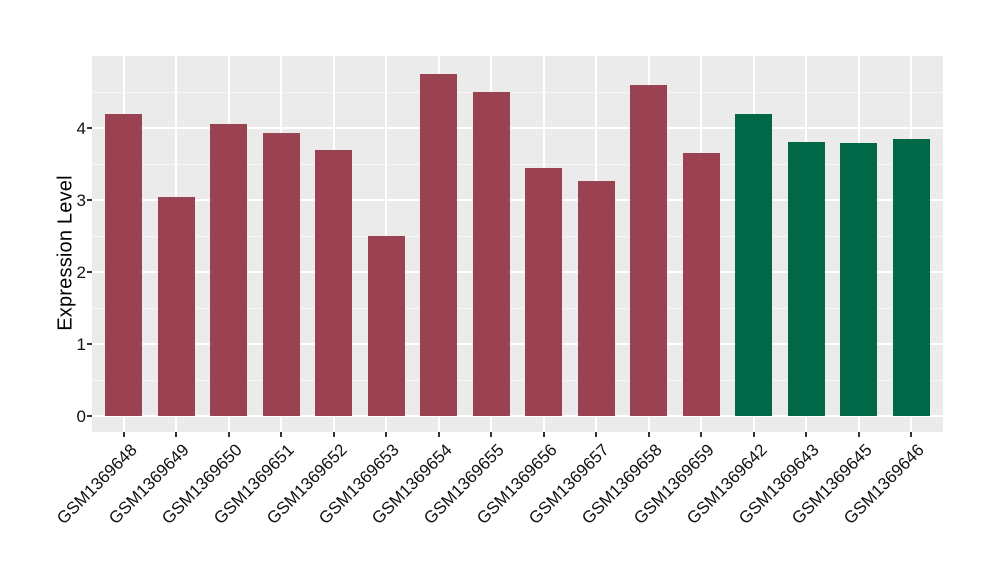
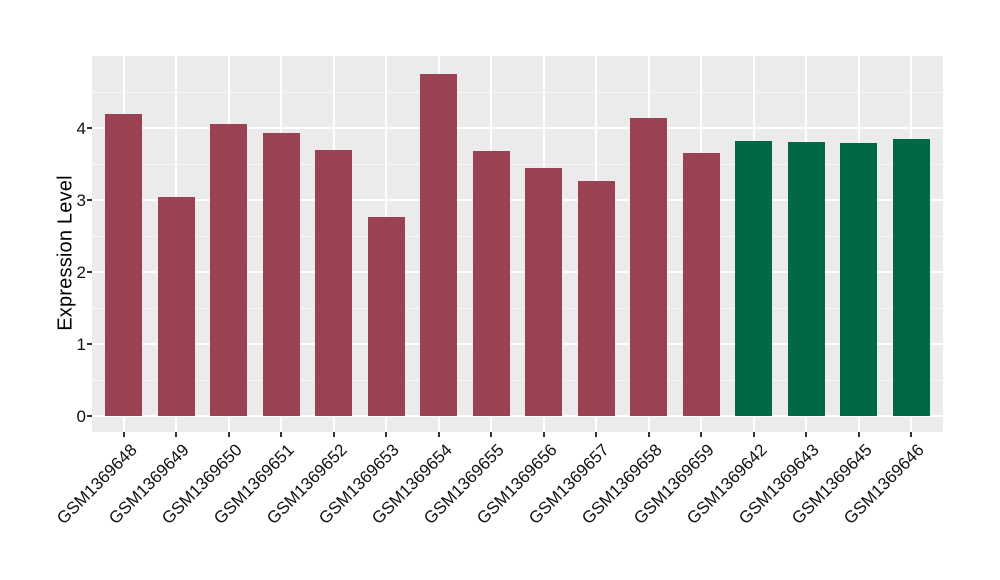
GSM1369653: 2.5 -> 2.8
GSM1369655: 4.5 -> 3.7
GSM1369658: 4.6 -> 4.1
GSM1369642: 4.2 -> 3.8
